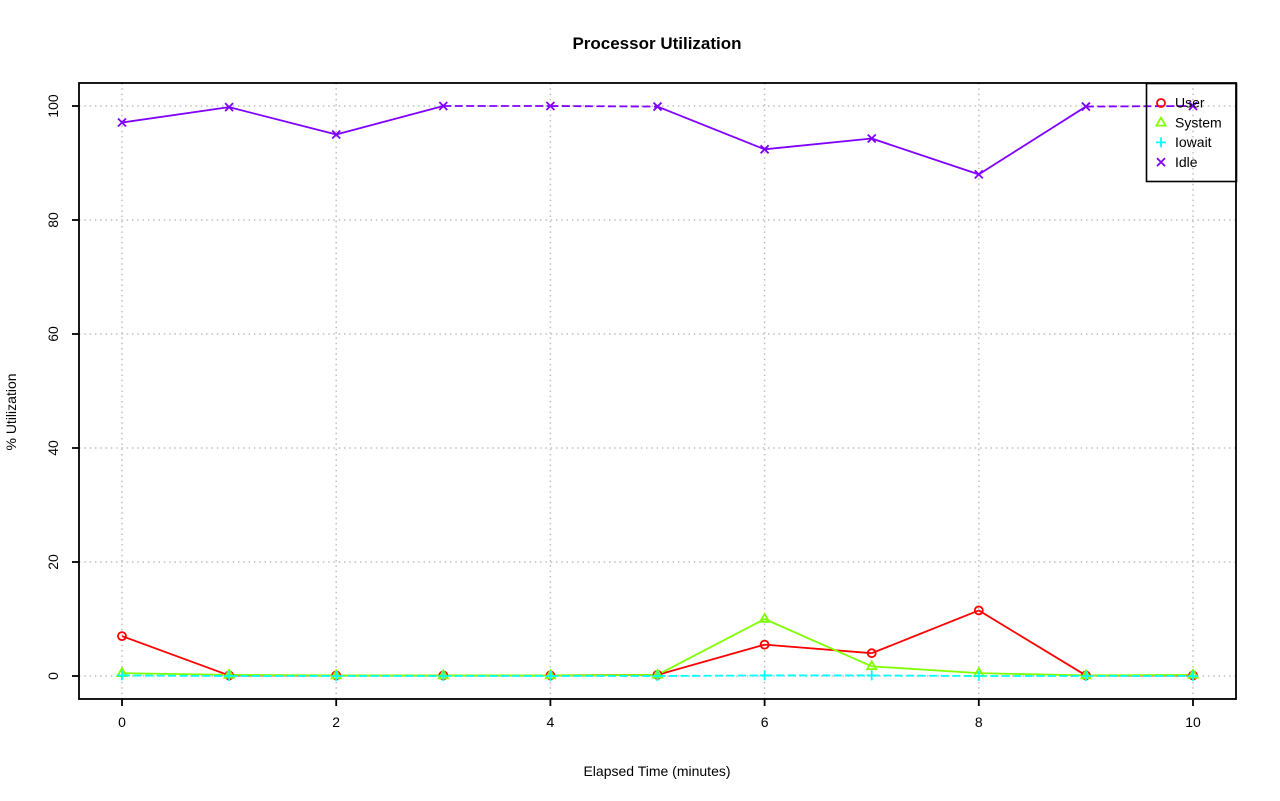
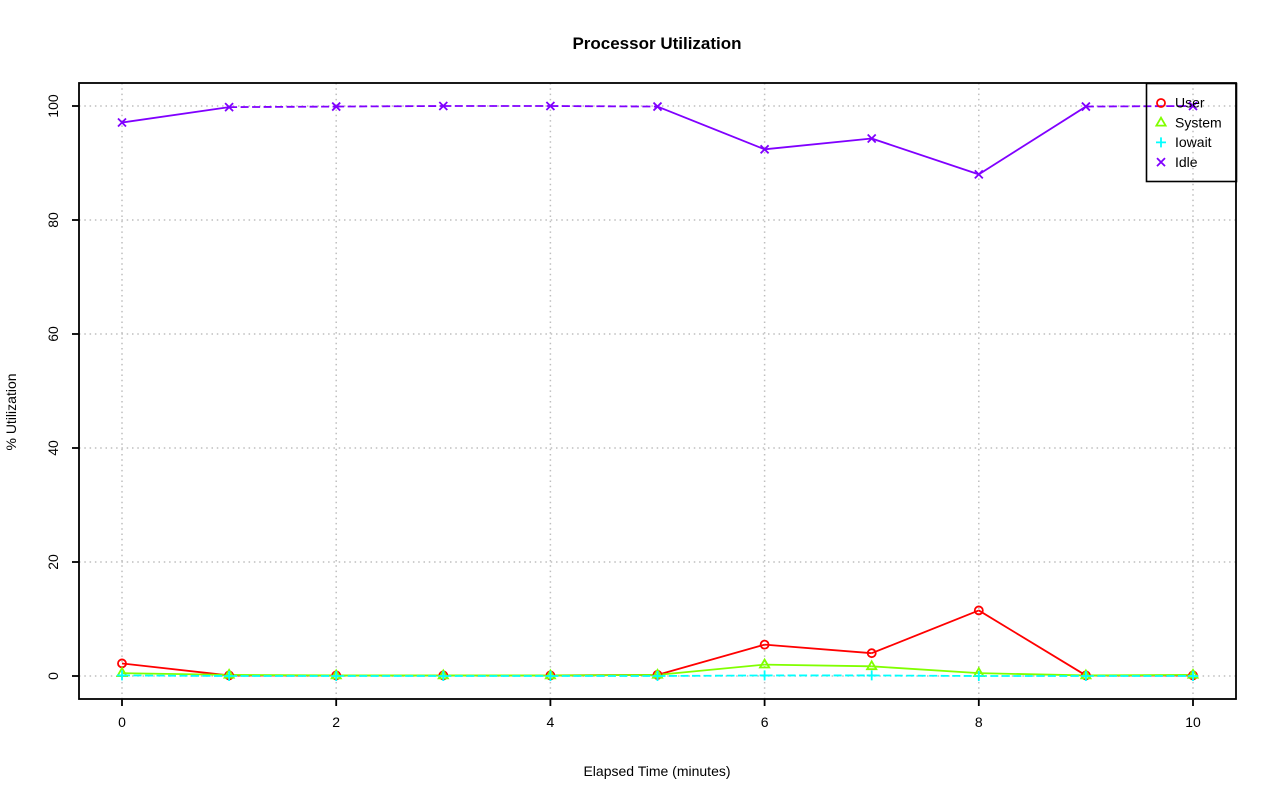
User/0: 7 -> 2
Idle/2: 95 -> 100
System/6: 10 -> 2
